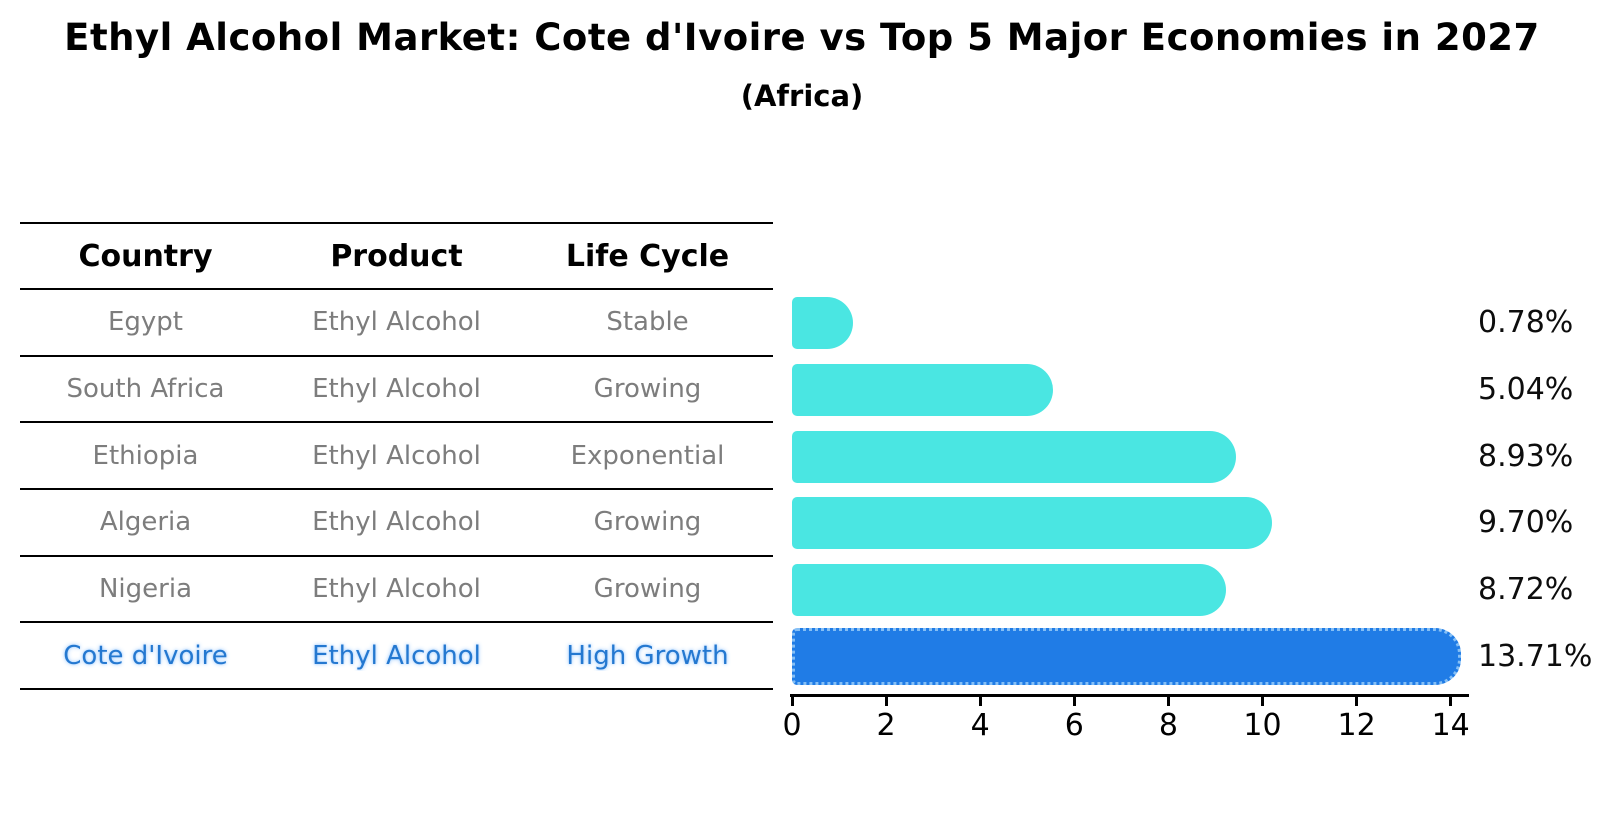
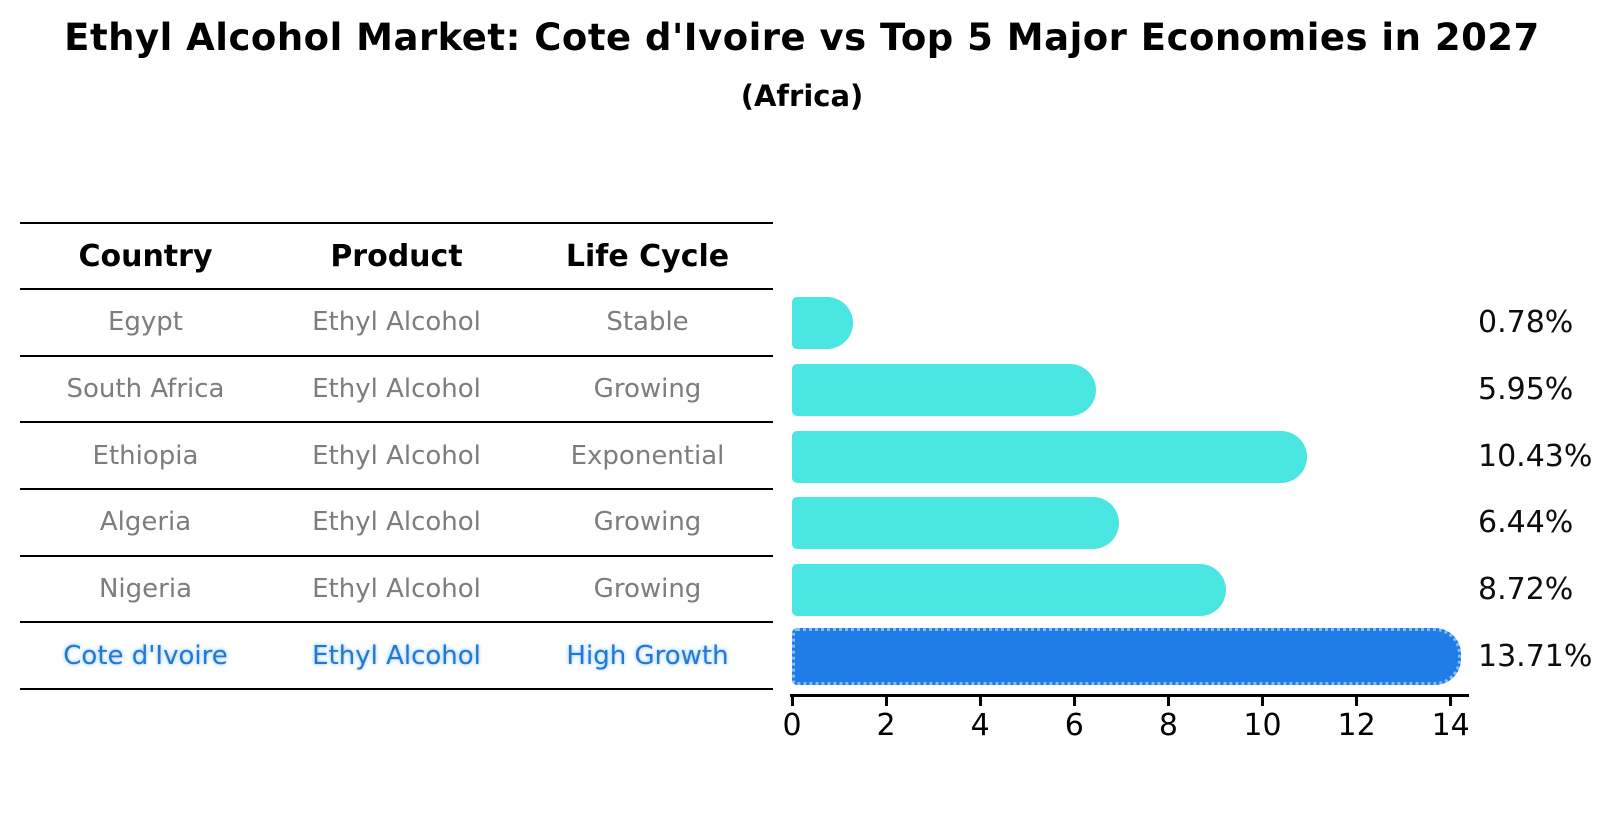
South Africa: 5.04% -> 5.95%
Ethiopia: 8.93% -> 10.43%
Algeria: 9.70% -> 6.44%
